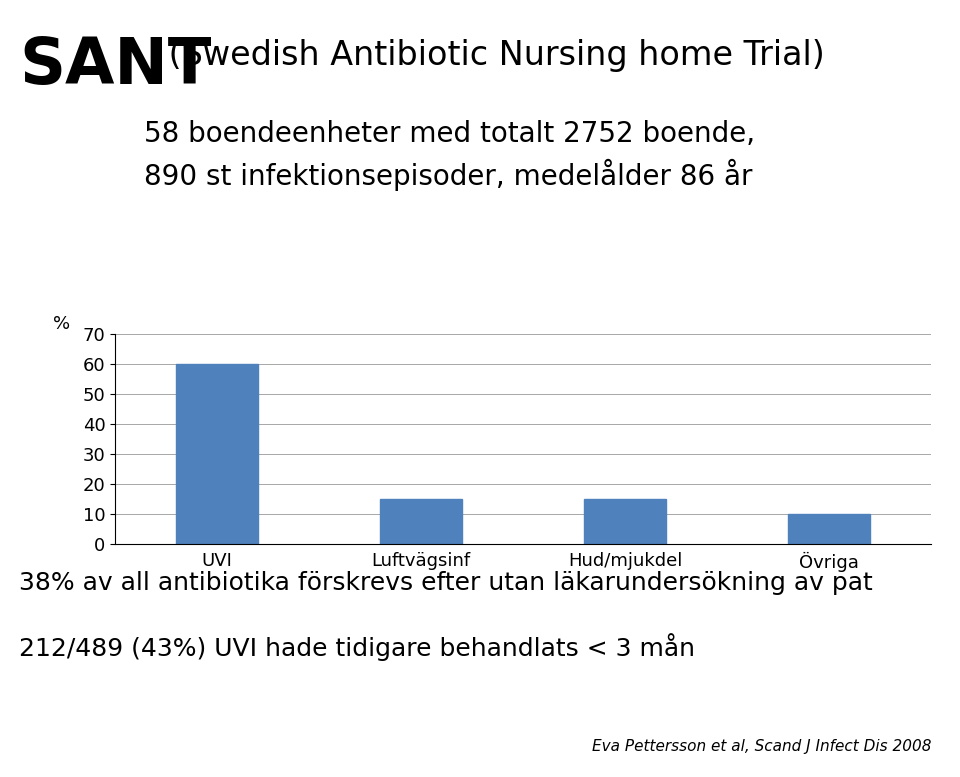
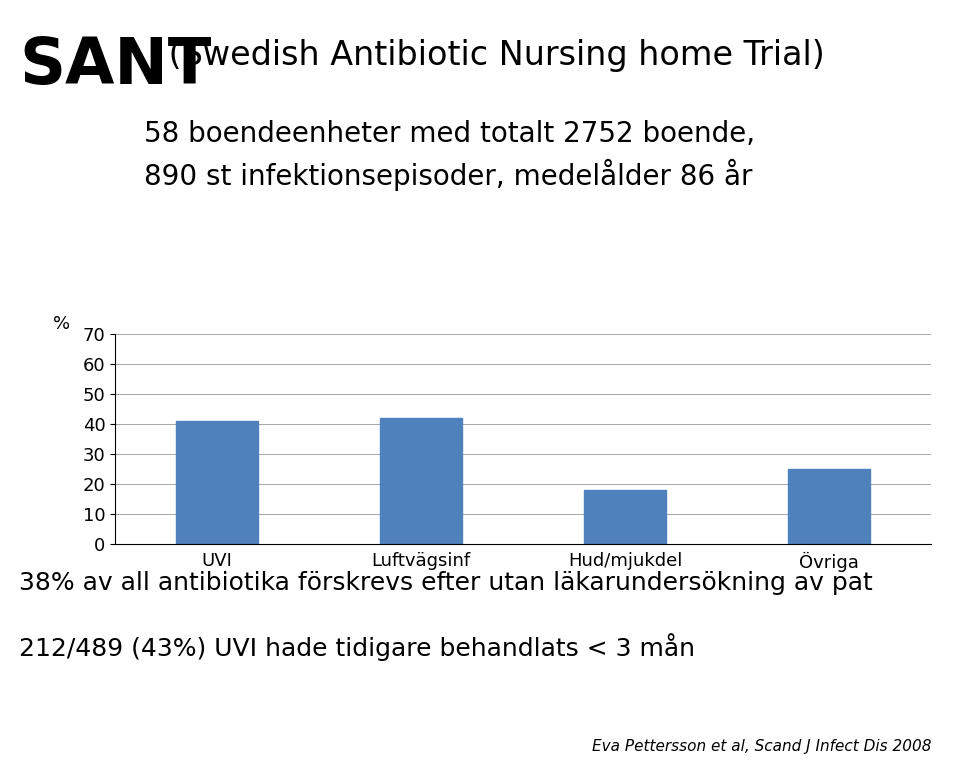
UVI: 60 -> 41
Luftvägsinf: 15 -> 42
Hud/mjukdel: 15 -> 18
Övriga: 10 -> 25
